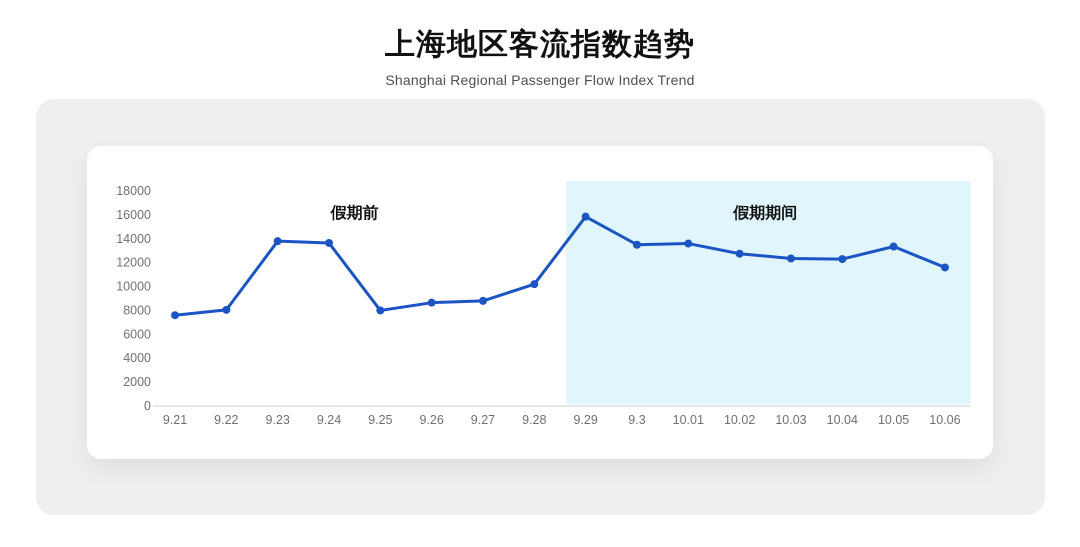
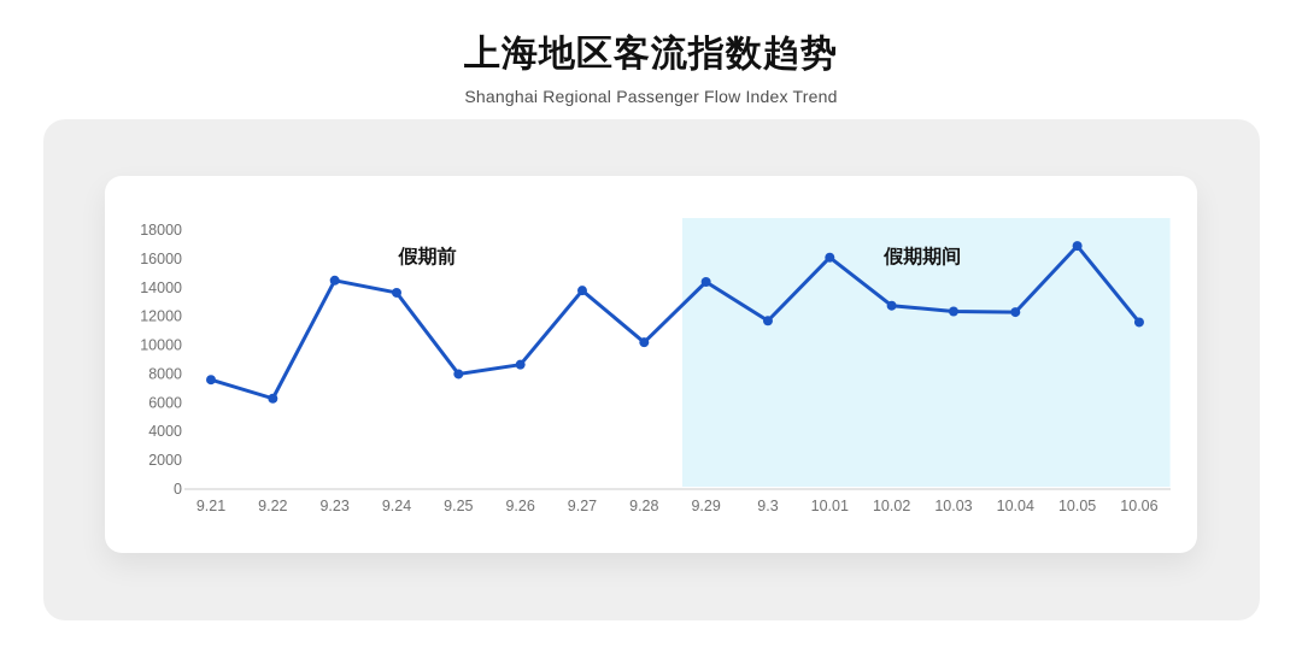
9.22: 8000 -> 6300
9.23: 13800 -> 14500
9.27: 8800 -> 13800
9.29: 15800 -> 14400
9.3: 13500 -> 11700
10.01: 13600 -> 16100
10.05: 13400 -> 16900
